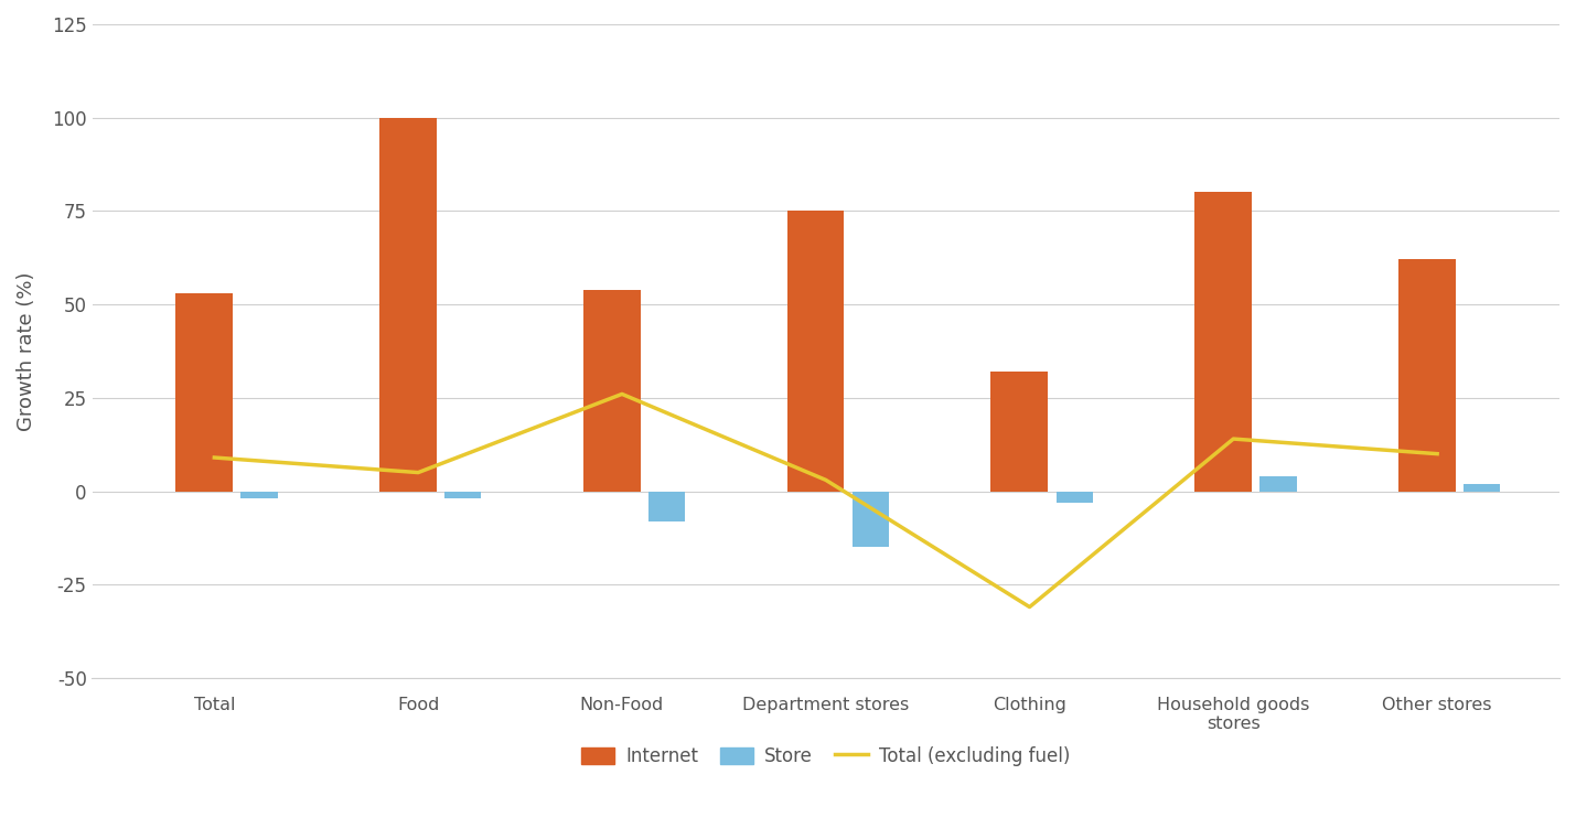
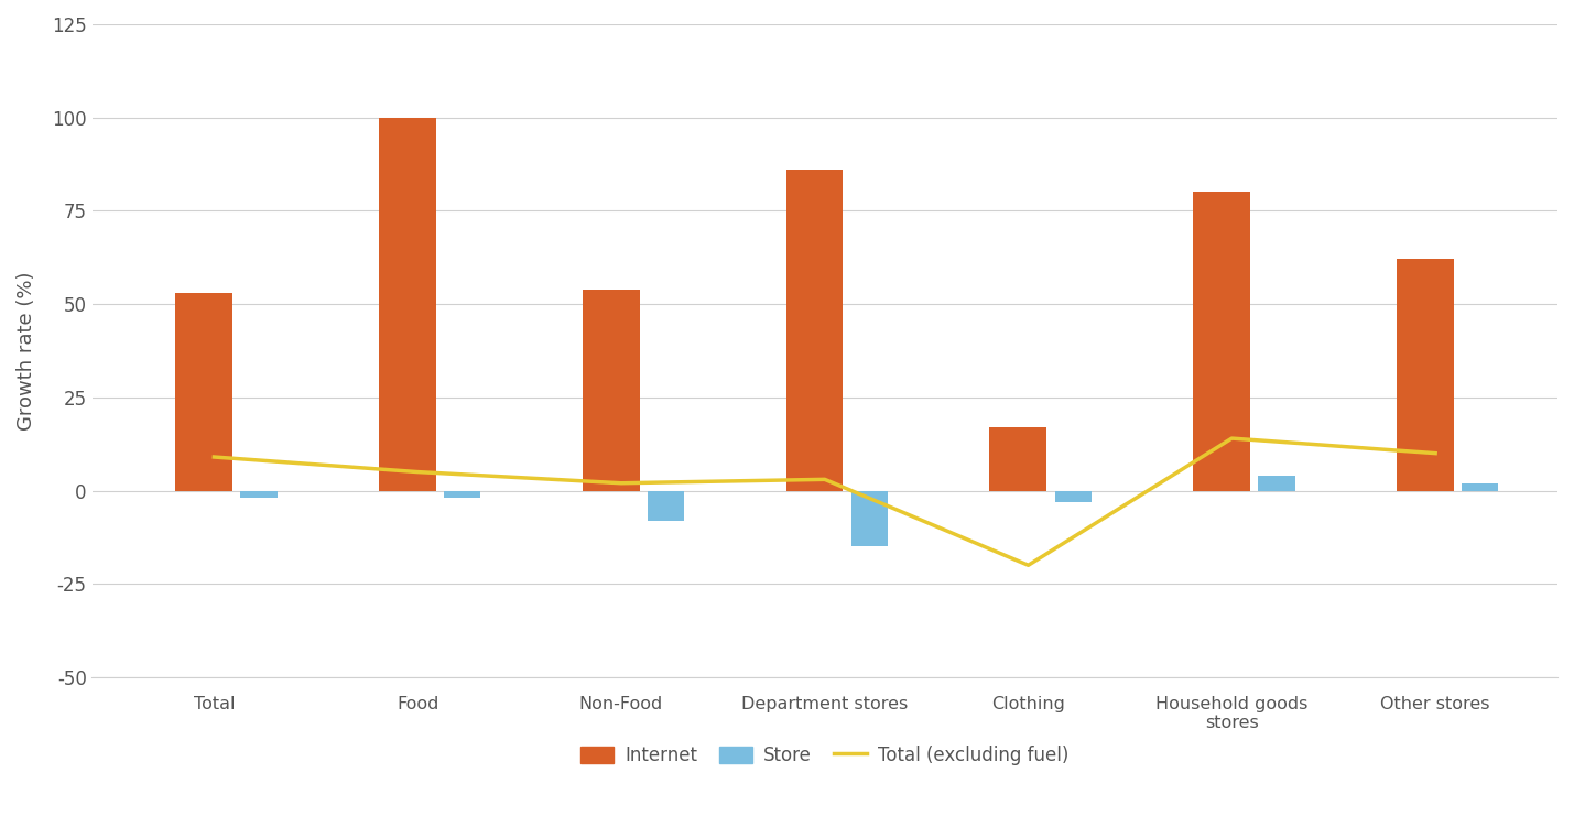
Total (excluding fuel)/Non-Food: 26 -> 2
Internet/Department stores: 75 -> 86
Internet/Clothing: 32 -> 17
Total (excluding fuel)/Clothing: -31 -> -20
